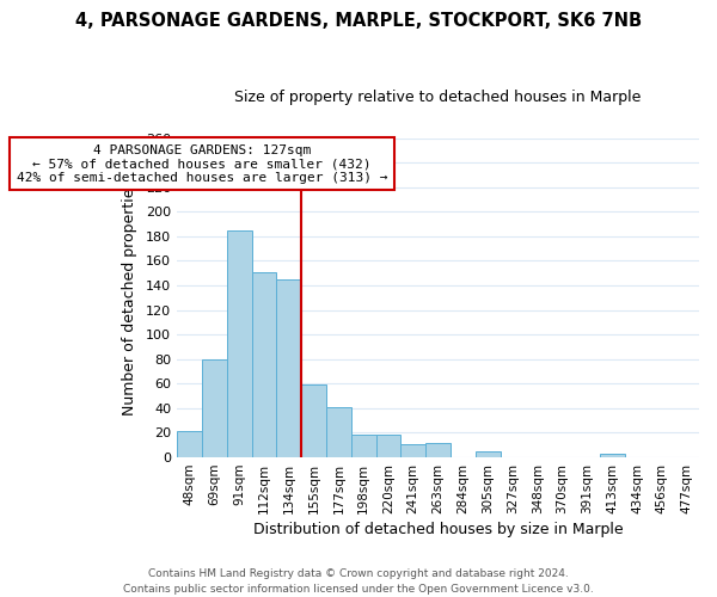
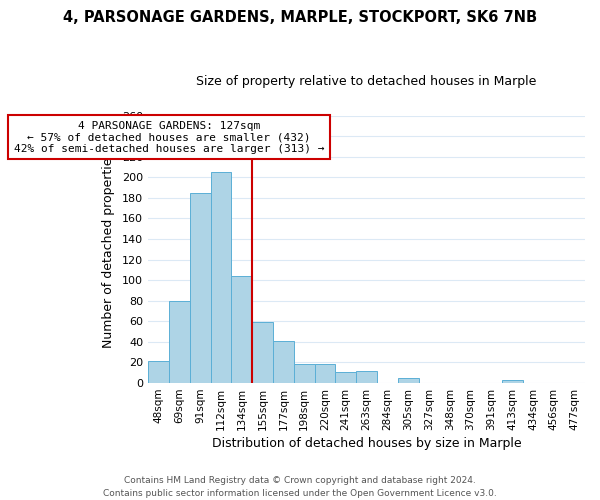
112sqm: 151 -> 205
134sqm: 145 -> 104
